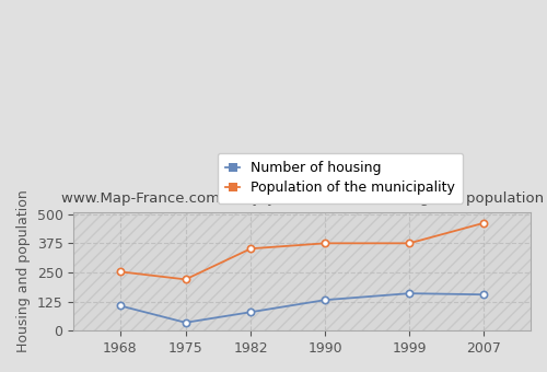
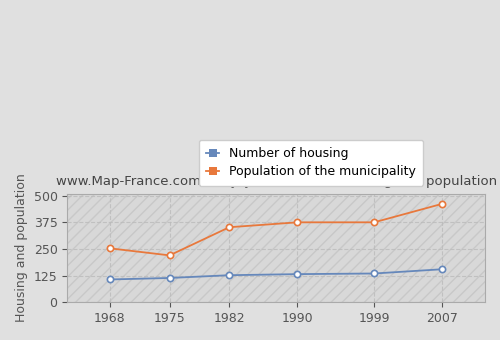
Number of housing/1975: 35 -> 114
Number of housing/1982: 80 -> 127
Number of housing/1999: 160 -> 135
